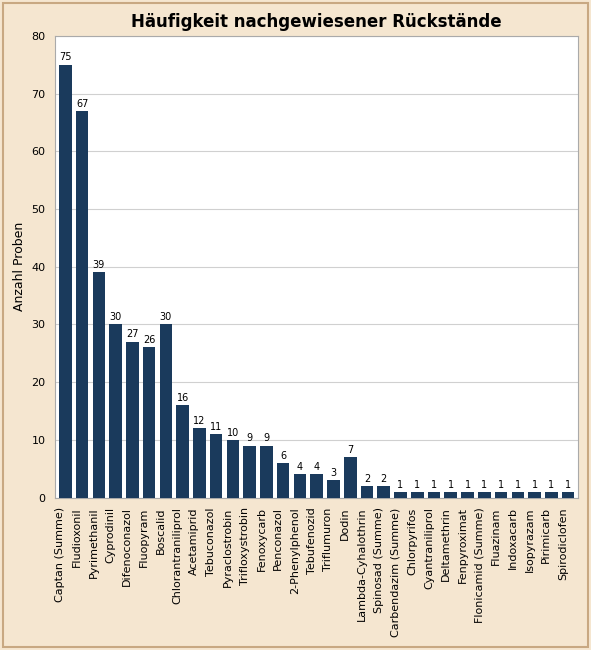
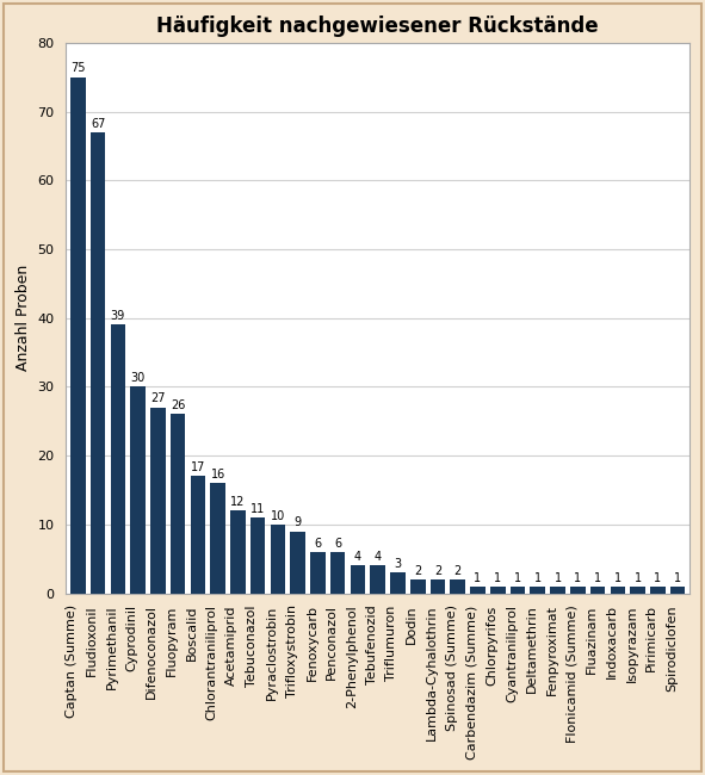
Boscalid: 30 -> 17
Fenoxycarb: 9 -> 6
Dodin: 7 -> 2
